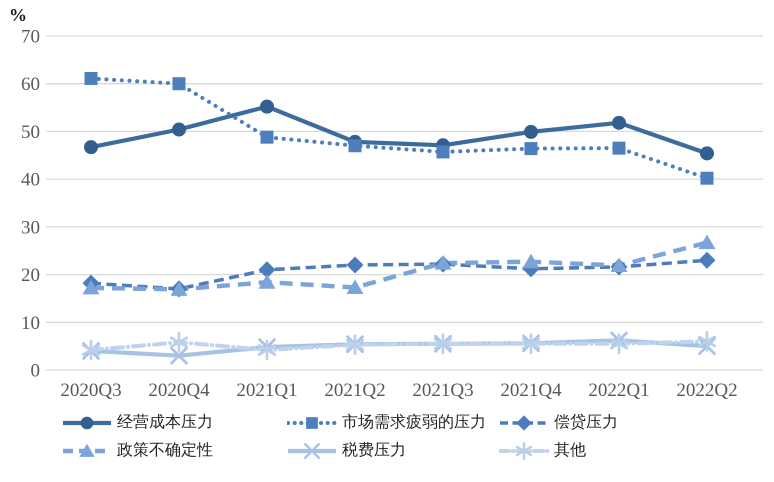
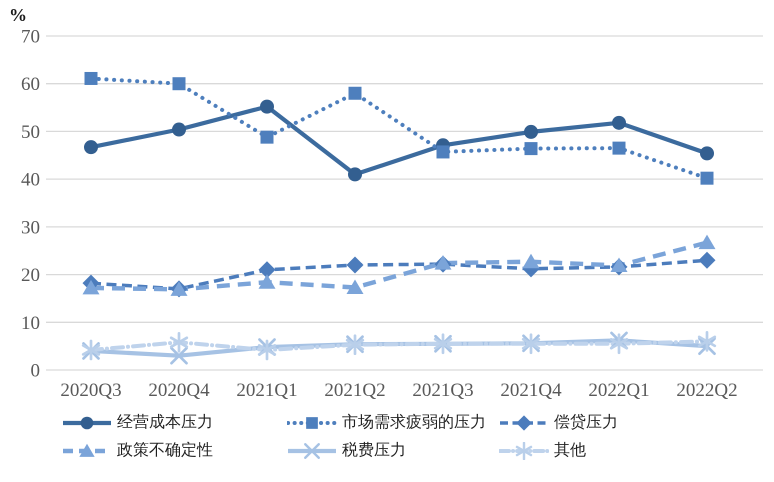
经营成本压力/2021Q2: 48 -> 41
市场需求疲弱的压力/2021Q2: 47 -> 58
